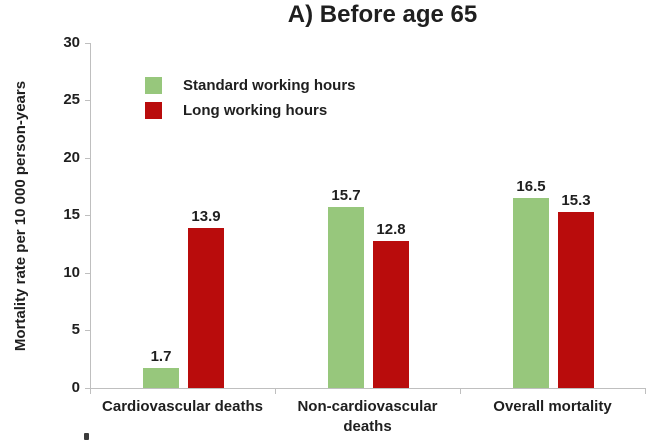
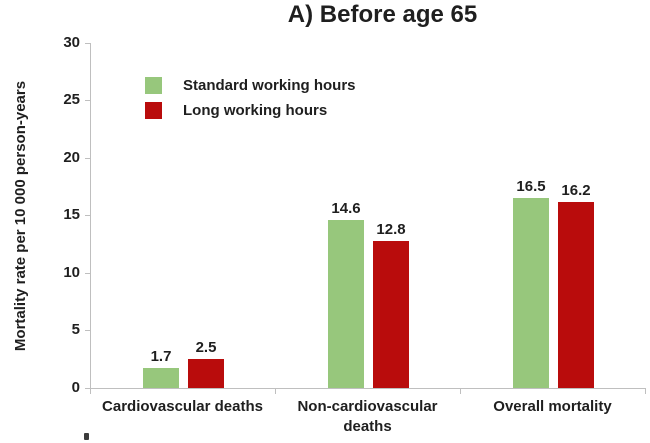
Long working hours/Cardiovascular deaths: 13.9 -> 2.5
Standard working hours/Non-cardiovascular deaths: 15.7 -> 14.6
Long working hours/Overall mortality: 15.3 -> 16.2
